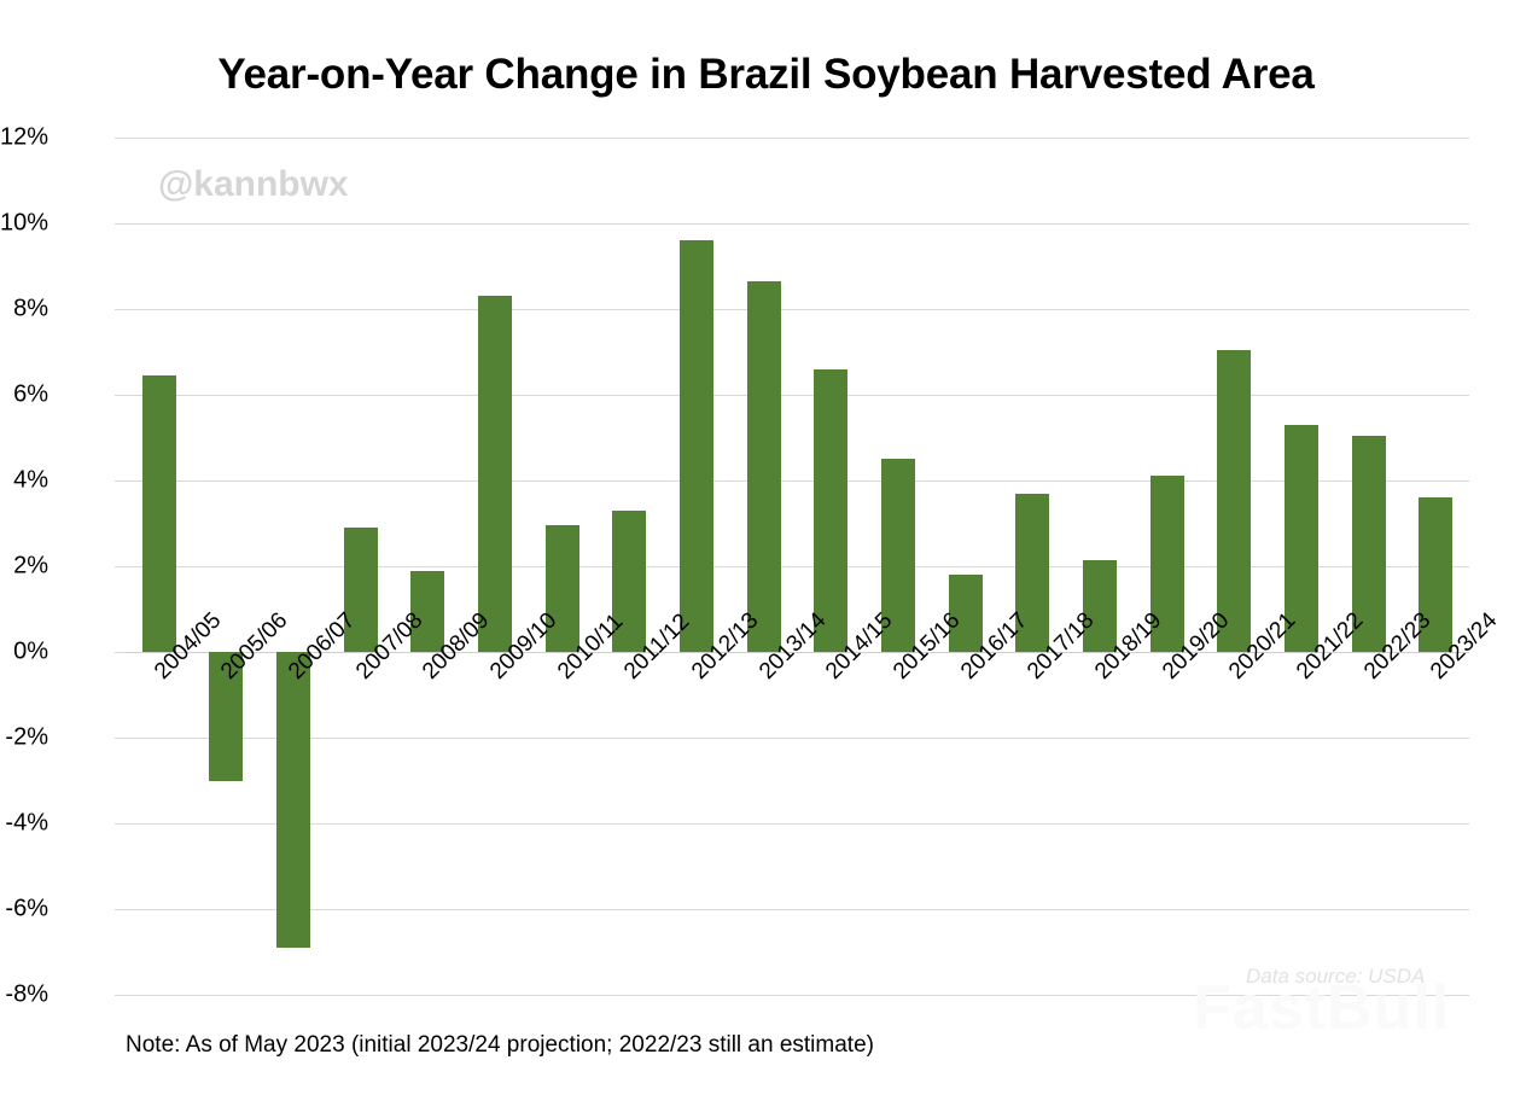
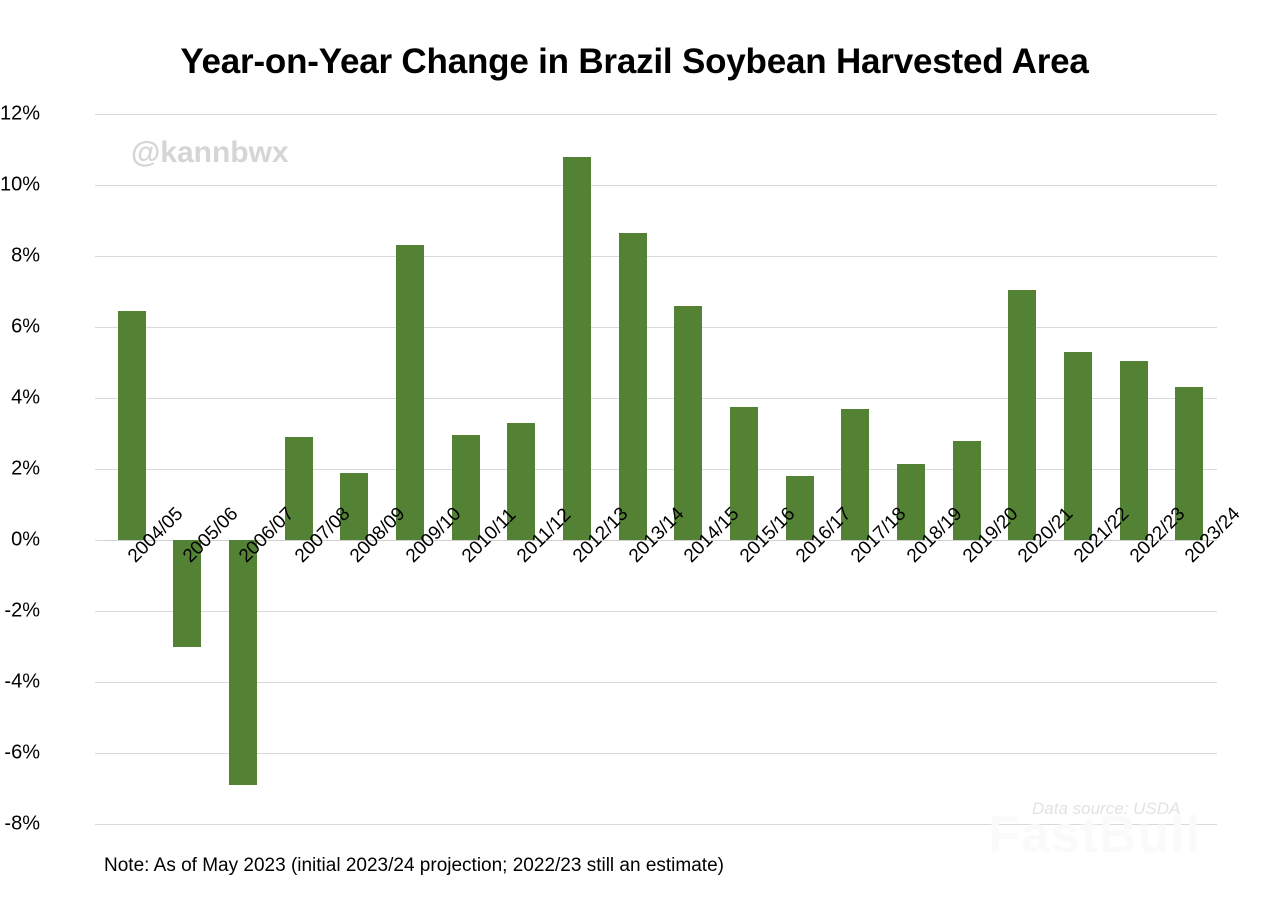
2012/13: 9.6% -> 10.8%
2015/16: 4.5% -> 3.8%
2019/20: 4.1% -> 2.8%
2023/24: 3.6% -> 4.3%
